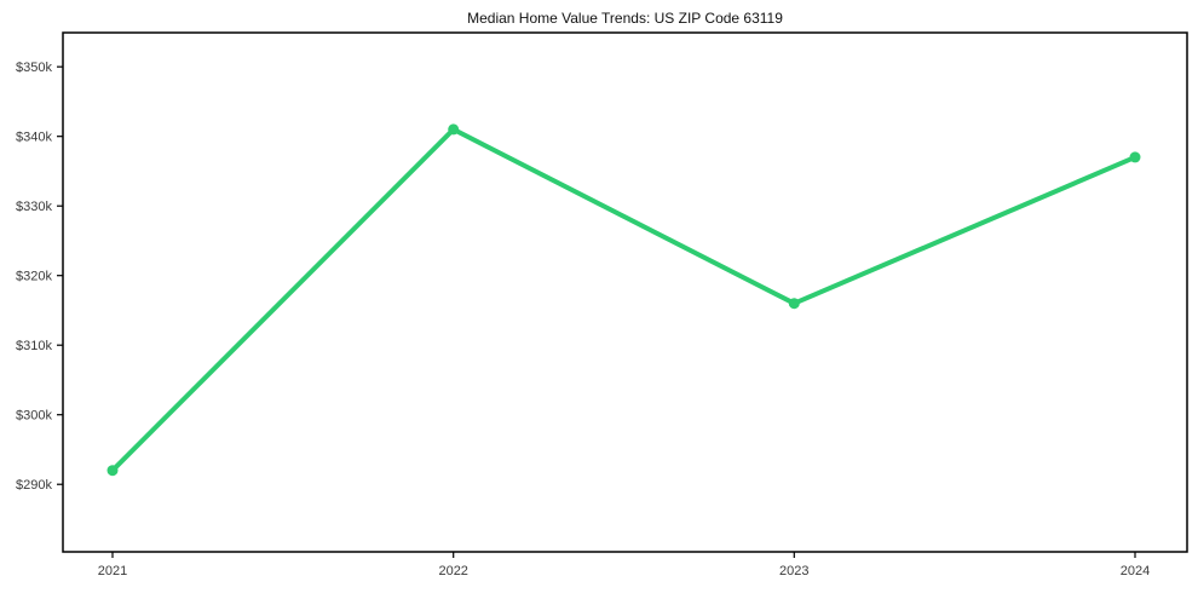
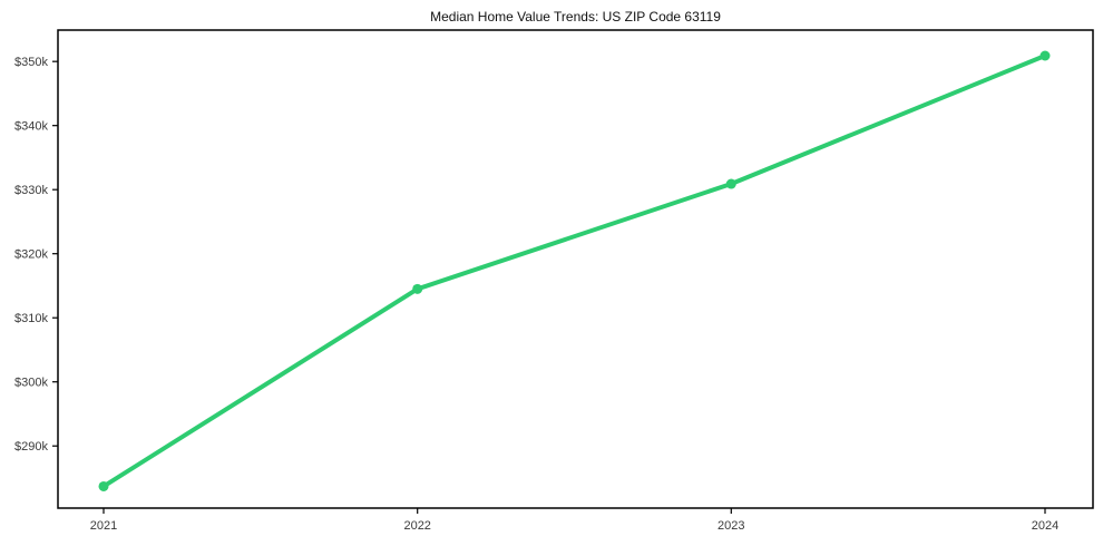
2021: $292k -> $284k
2022: $341k -> $314k
2023: $316k -> $331k
2024: $337k -> $351k
